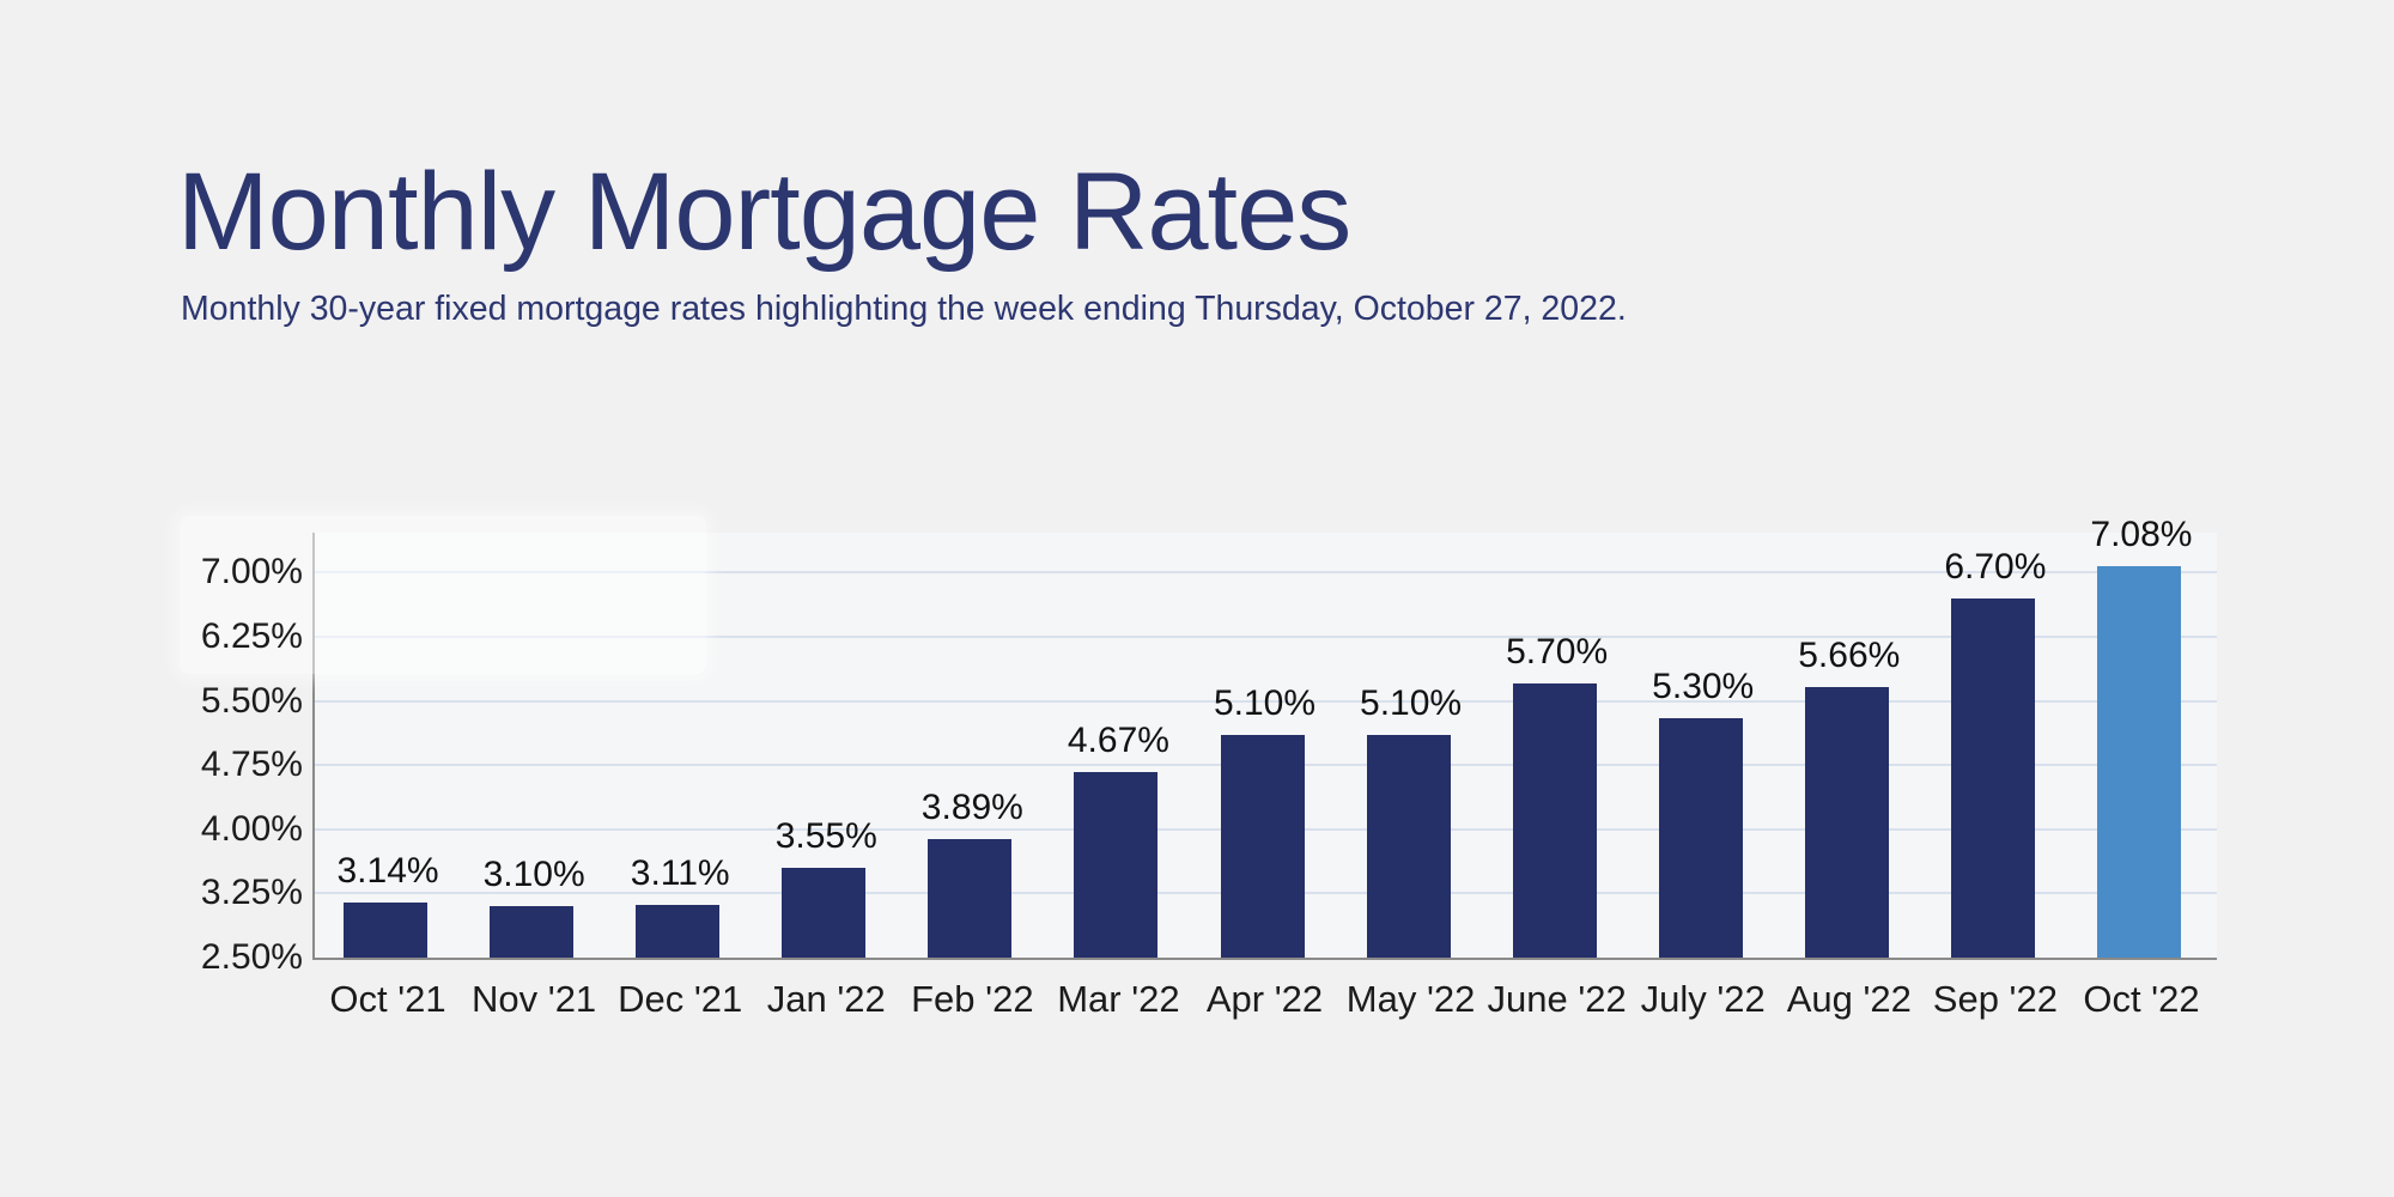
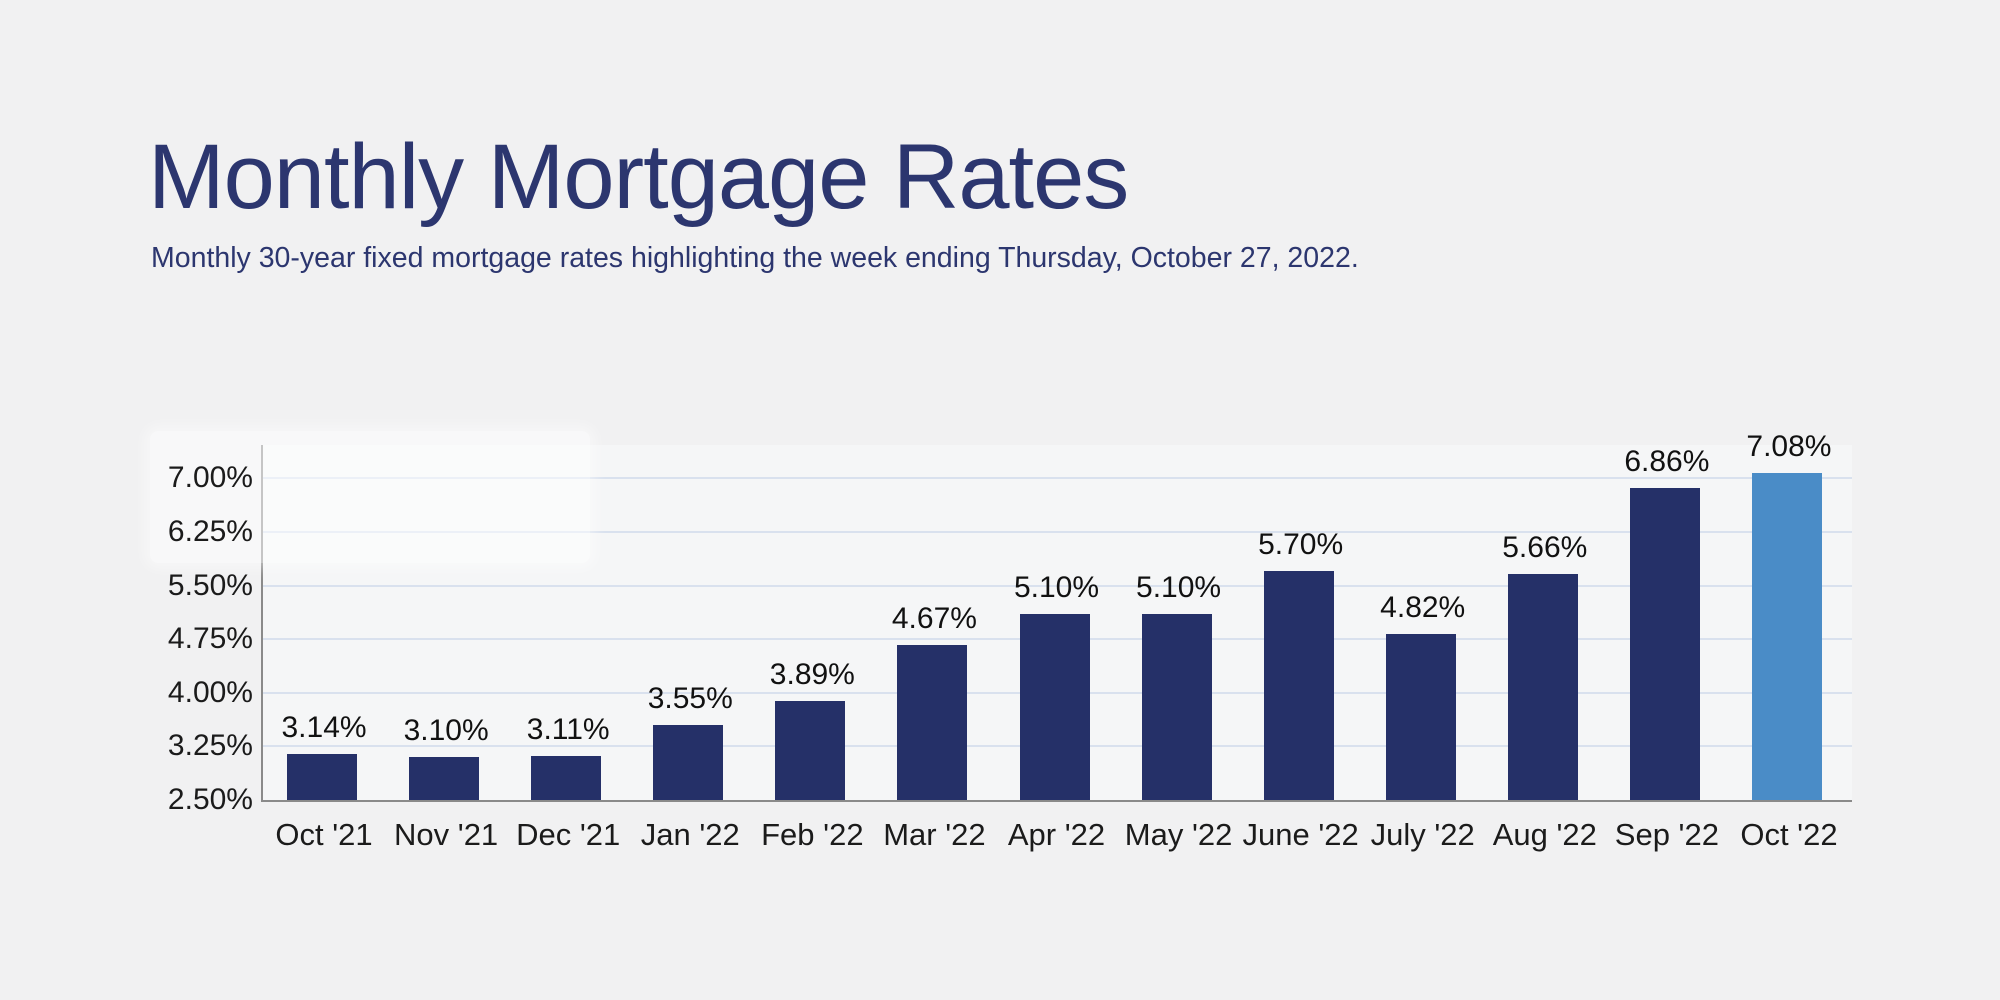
July '22: 5.30% -> 4.82%
Sep '22: 6.70% -> 6.86%
